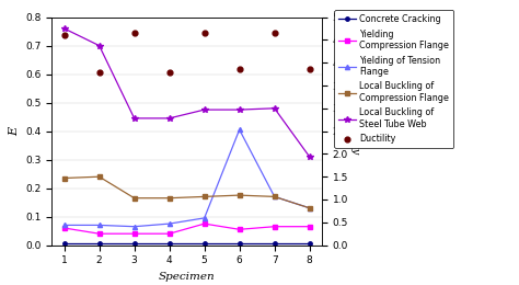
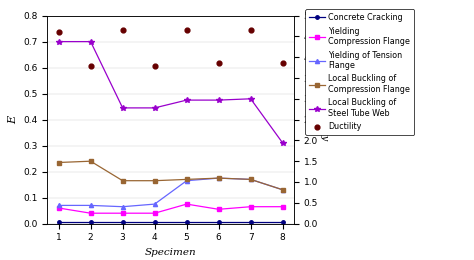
Local Buckling of Steel Tube Web/1: 0.760 -> 0.700
Yielding of Tension Flange/5: 0.095 -> 0.165
Yielding of Tension Flange/6: 0.405 -> 0.175
